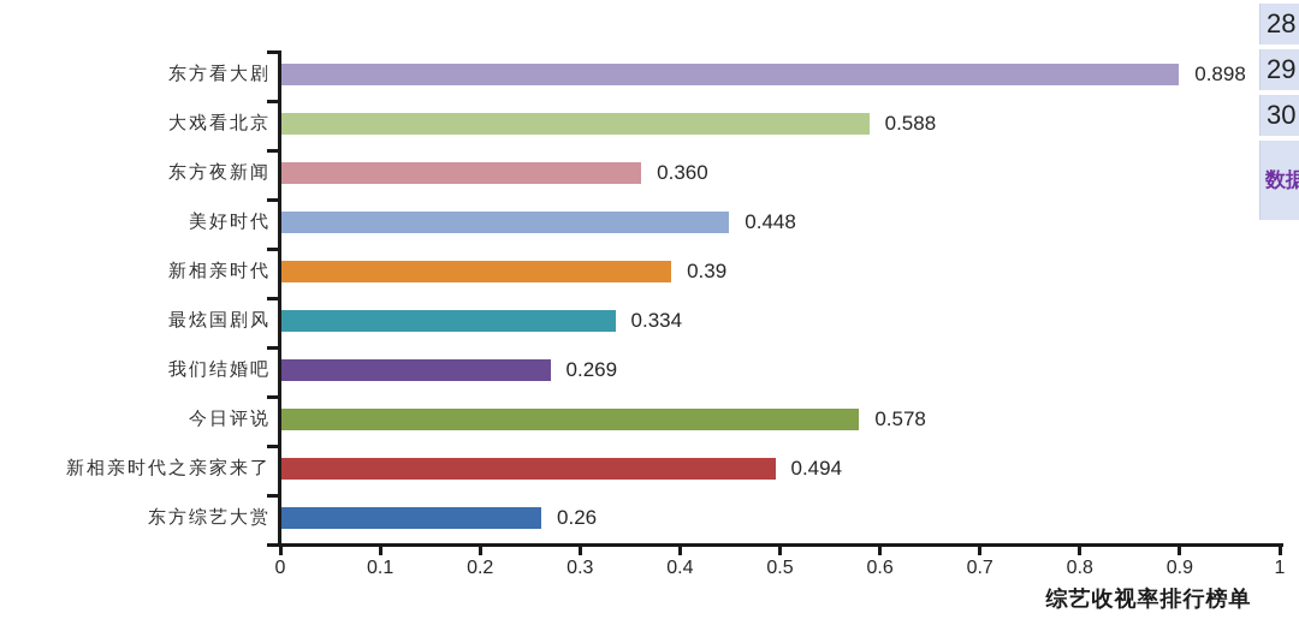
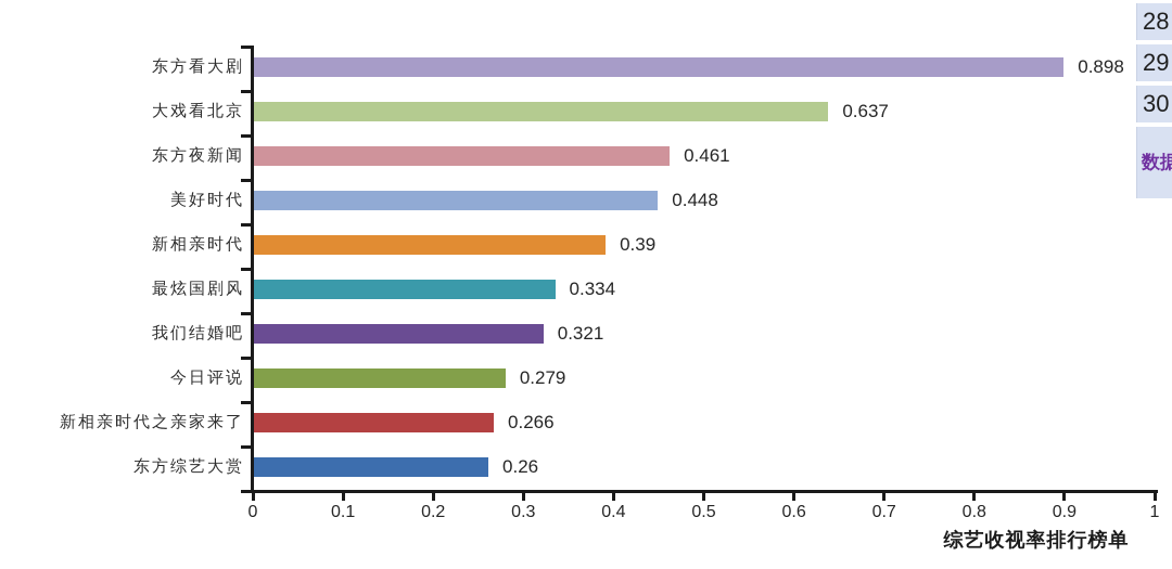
大戏看北京: 0.588 -> 0.637
东方夜新闻: 0.360 -> 0.461
我们结婚吧: 0.269 -> 0.321
今日评说: 0.578 -> 0.279
新相亲时代之亲家来了: 0.494 -> 0.266
